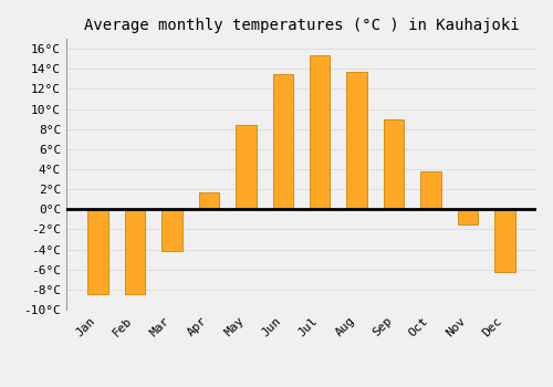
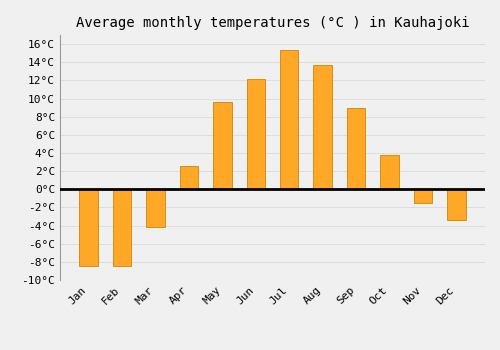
Apr: 1.7°C -> 2.6°C
May: 8.4°C -> 9.6°C
Jun: 13.5°C -> 12.2°C
Dec: -6.2°C -> -3.4°C
